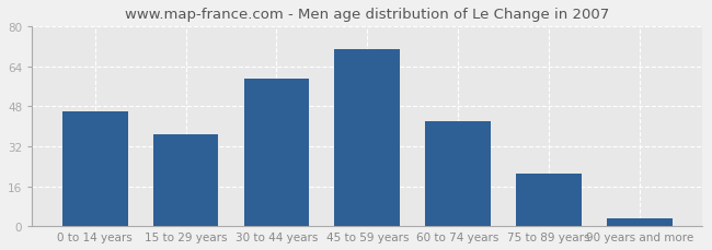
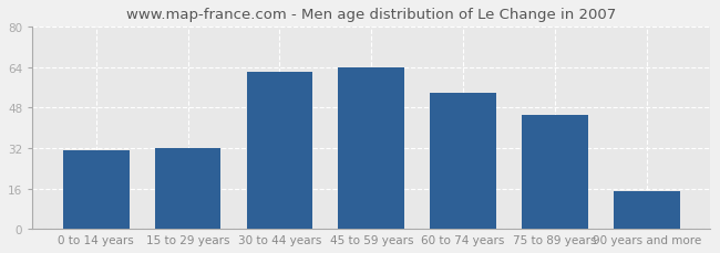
0 to 14 years: 46 -> 31
15 to 29 years: 37 -> 32
30 to 44 years: 59 -> 62
45 to 59 years: 71 -> 64
60 to 74 years: 42 -> 54
75 to 89 years: 21 -> 45
90 years and more: 3 -> 15
